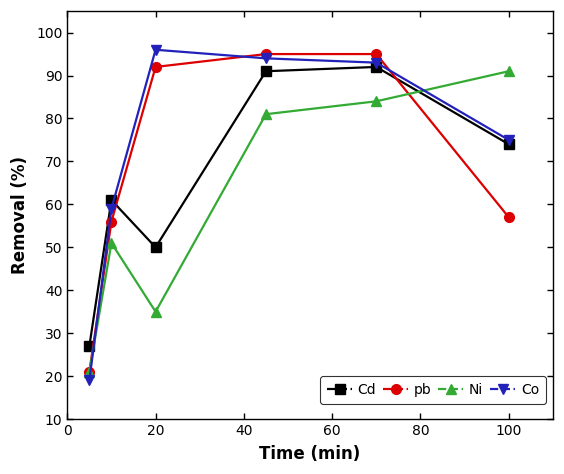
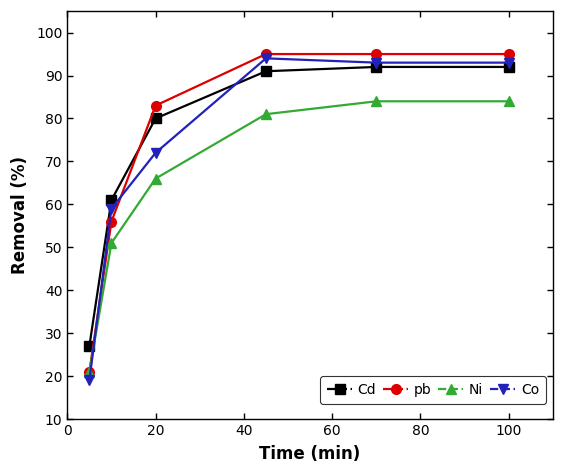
Cd/20: 50 -> 80
pb/20: 92 -> 83
Ni/20: 35 -> 66
Co/20: 96 -> 72
Cd/100: 74 -> 92
pb/100: 57 -> 95
Ni/100: 91 -> 84
Co/100: 75 -> 93
